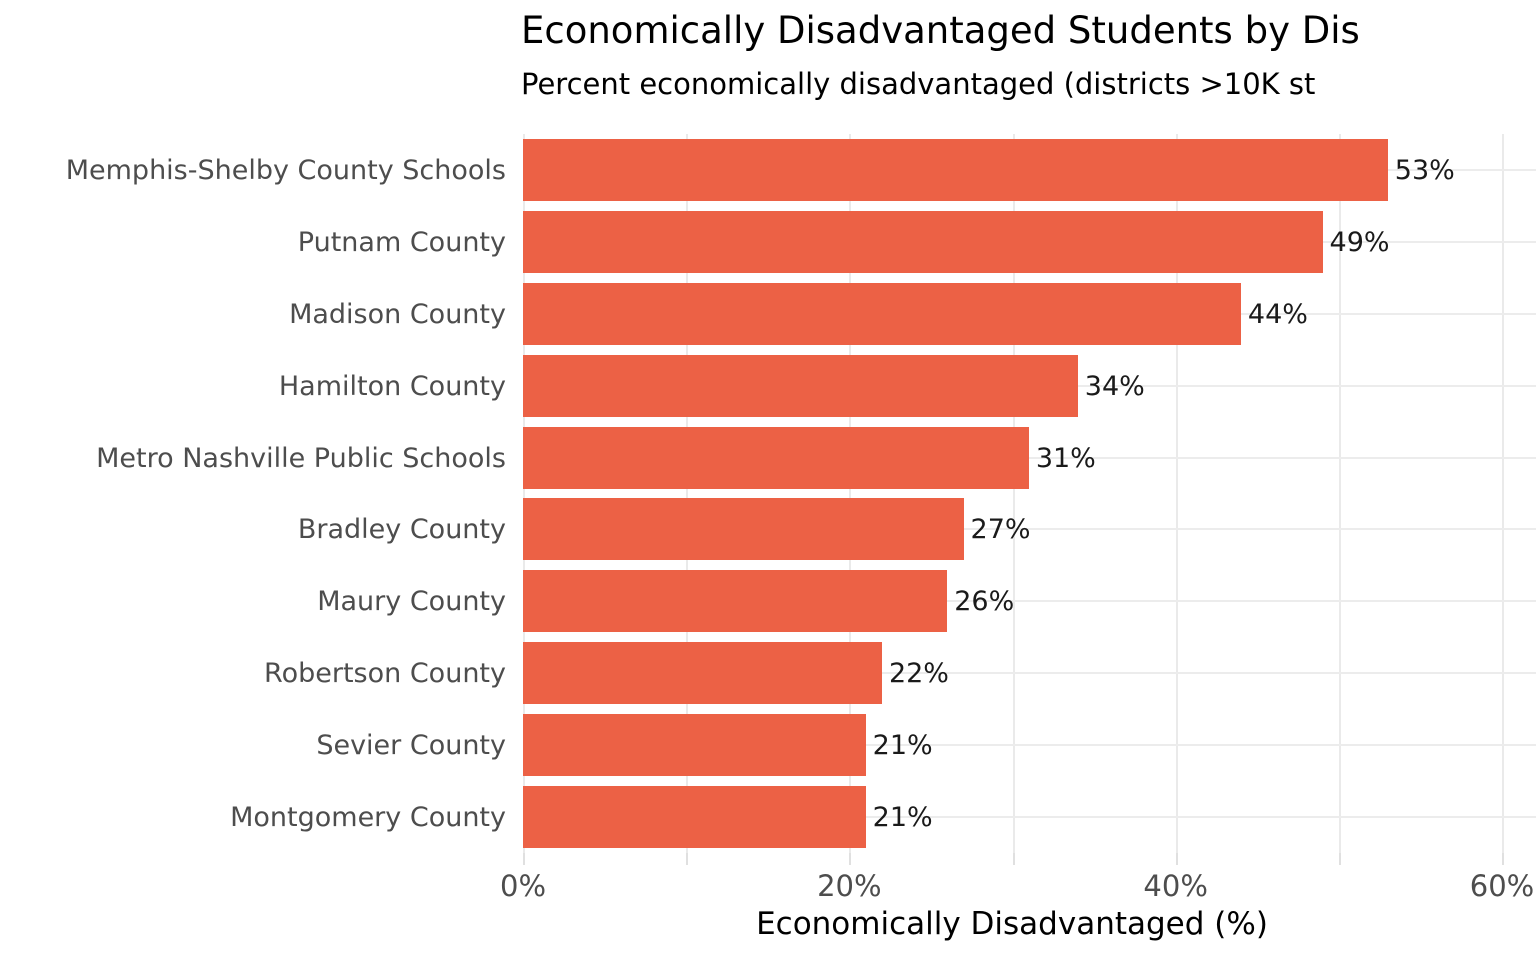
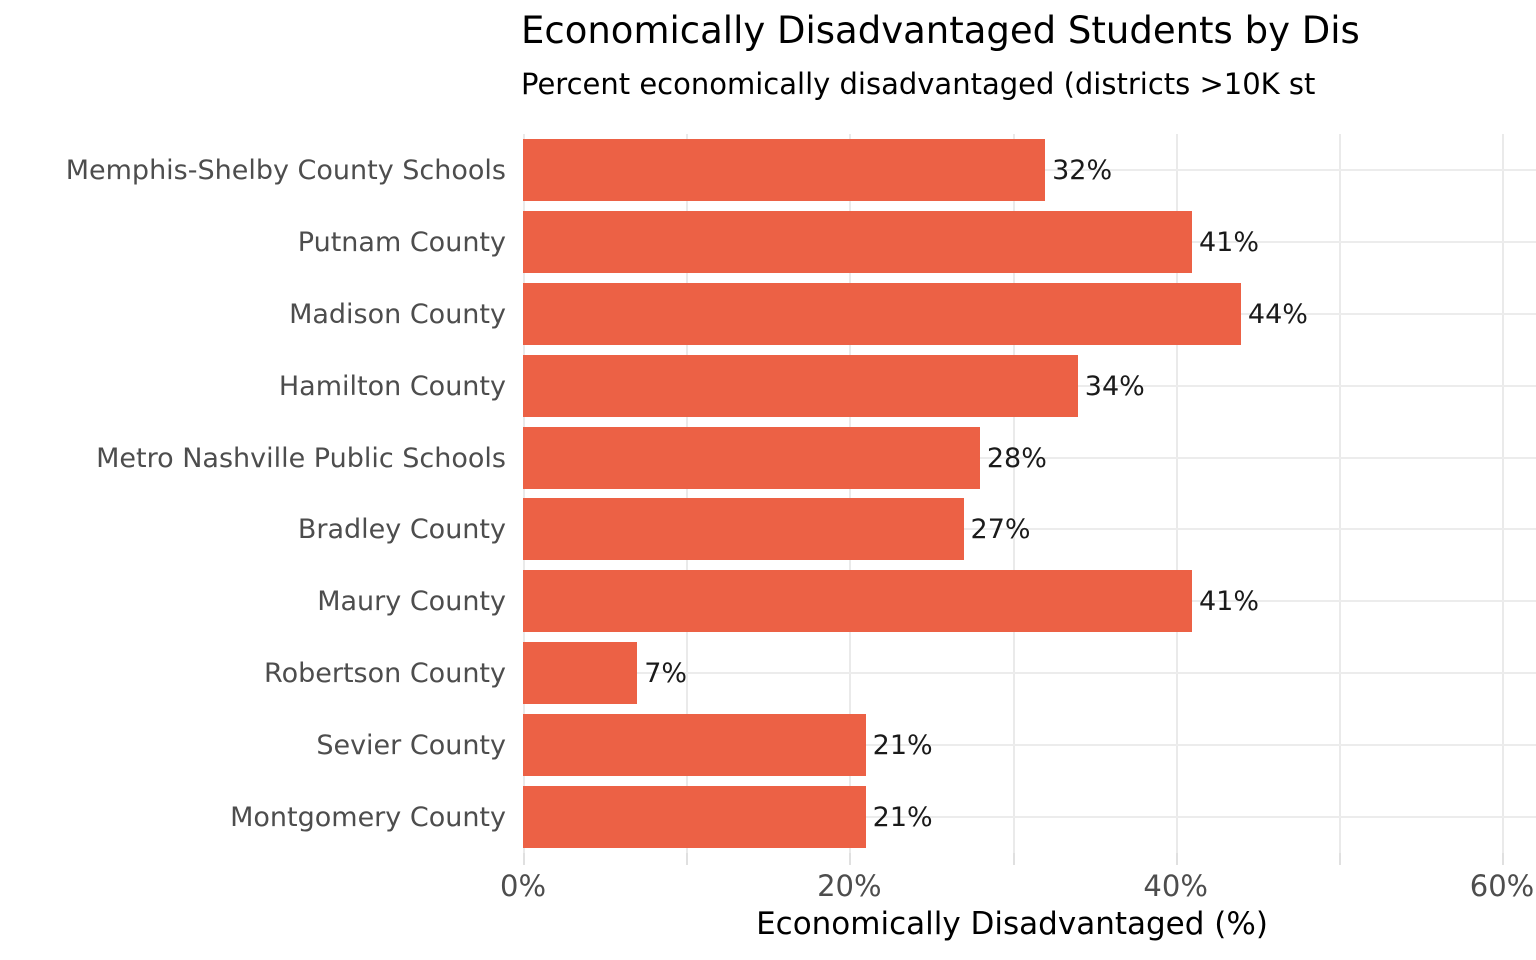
Memphis-Shelby County Schools: 53% -> 32%
Putnam County: 49% -> 41%
Metro Nashville Public Schools: 31% -> 28%
Maury County: 26% -> 41%
Robertson County: 22% -> 7%
